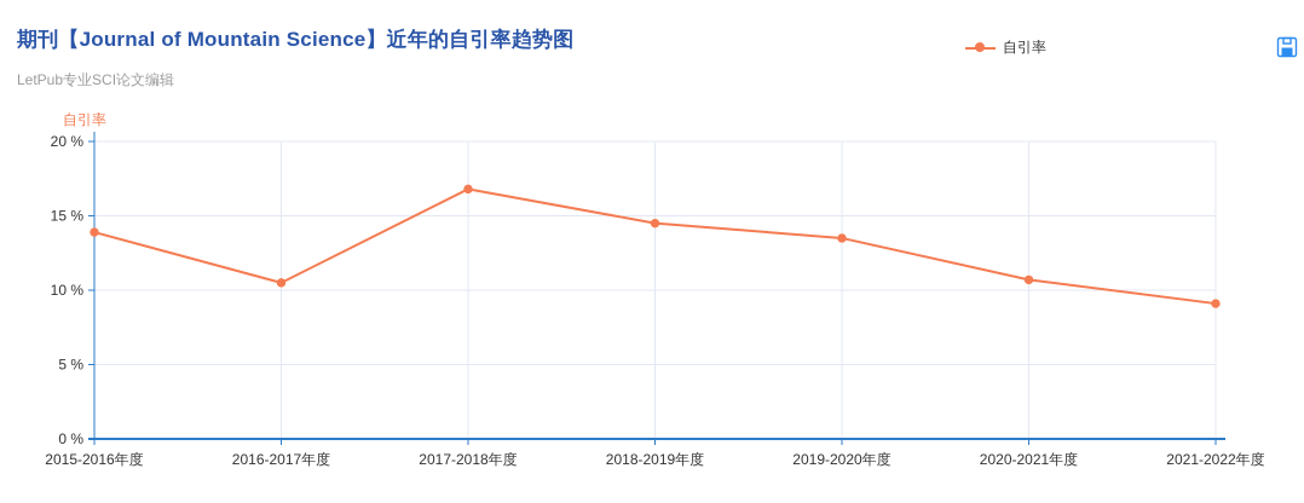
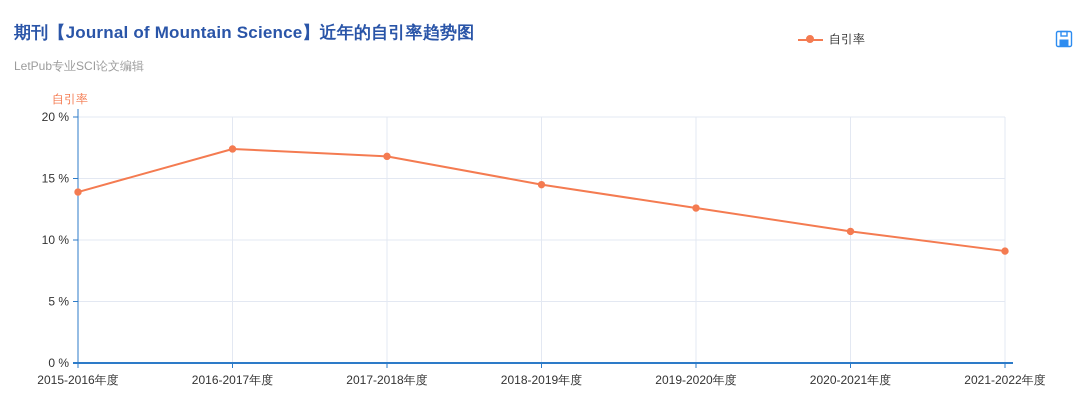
2016-2017年度: 10.5% -> 17.4%
2019-2020年度: 13.5% -> 12.6%
